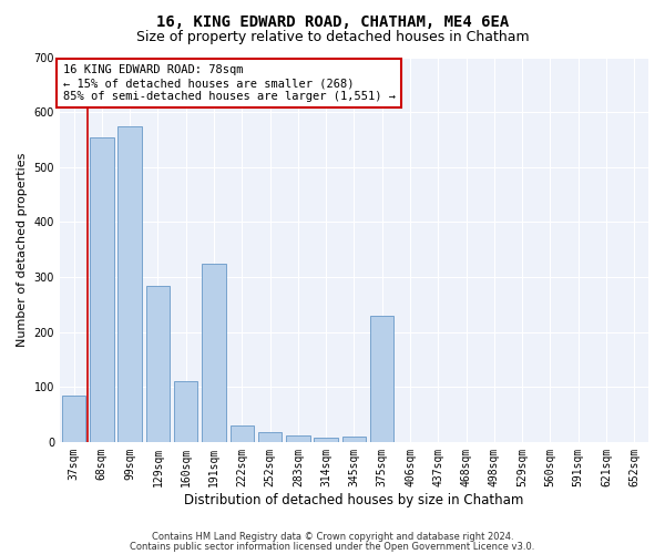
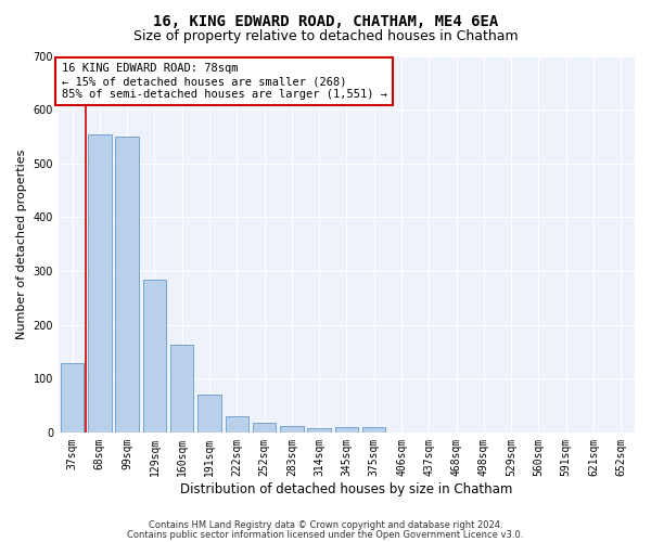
37sqm: 85 -> 128
99sqm: 575 -> 550
160sqm: 110 -> 163
191sqm: 325 -> 71
375sqm: 230 -> 10
